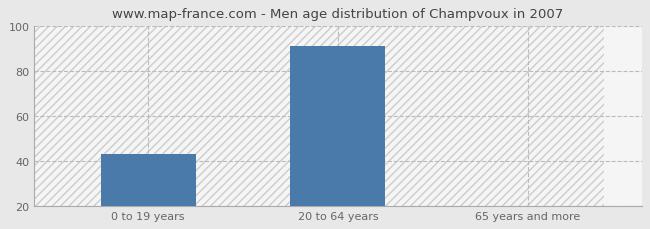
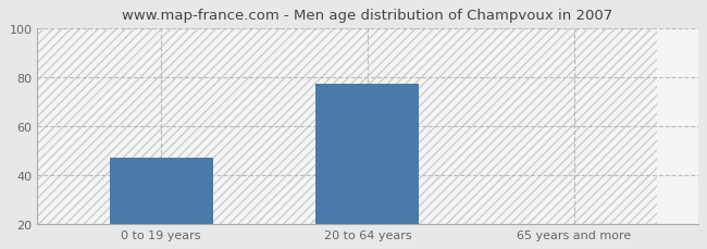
0 to 19 years: 43 -> 47
20 to 64 years: 91 -> 77
